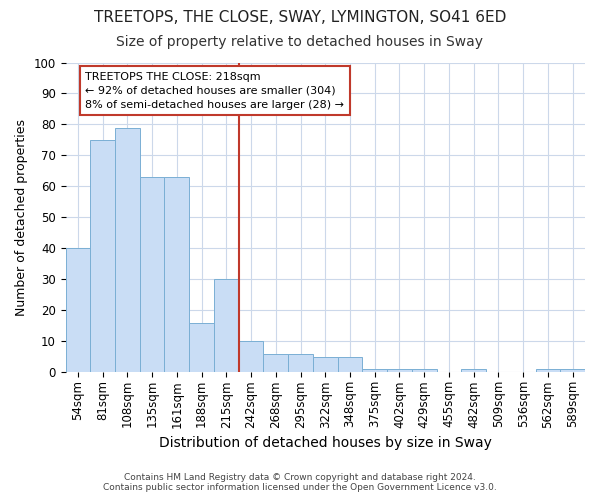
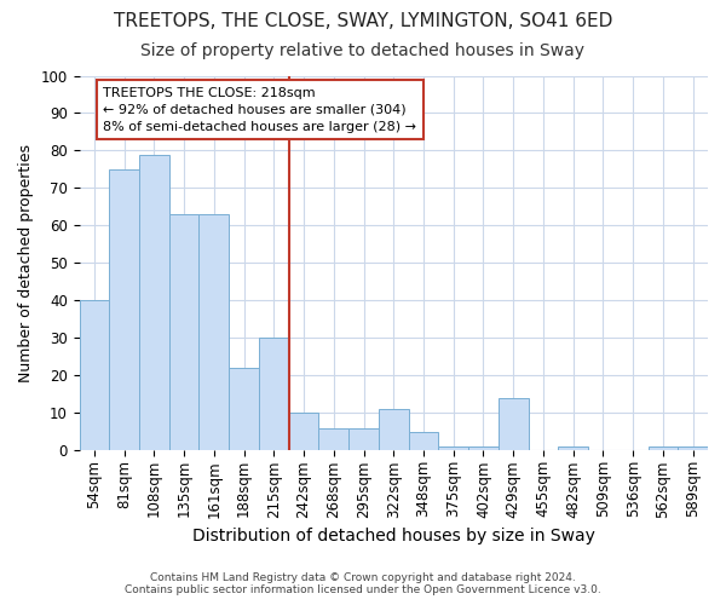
188sqm: 16 -> 22
322sqm: 5 -> 11
429sqm: 1 -> 14
